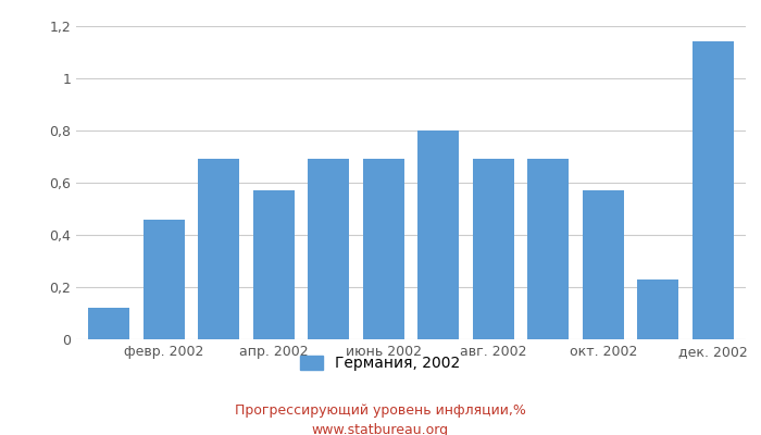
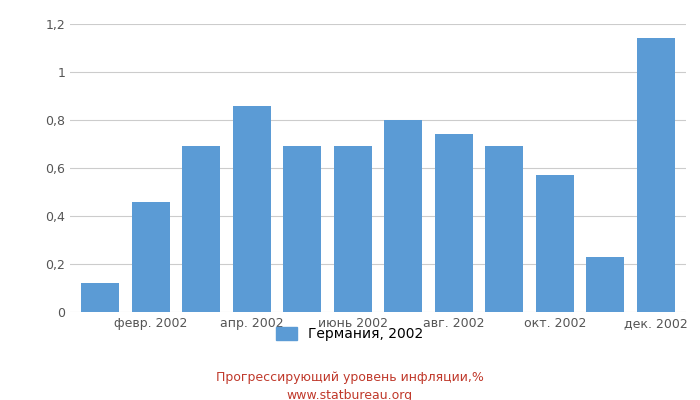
апр. 2002: 0,57 -> 0,86
авг. 2002: 0,69 -> 0,74
